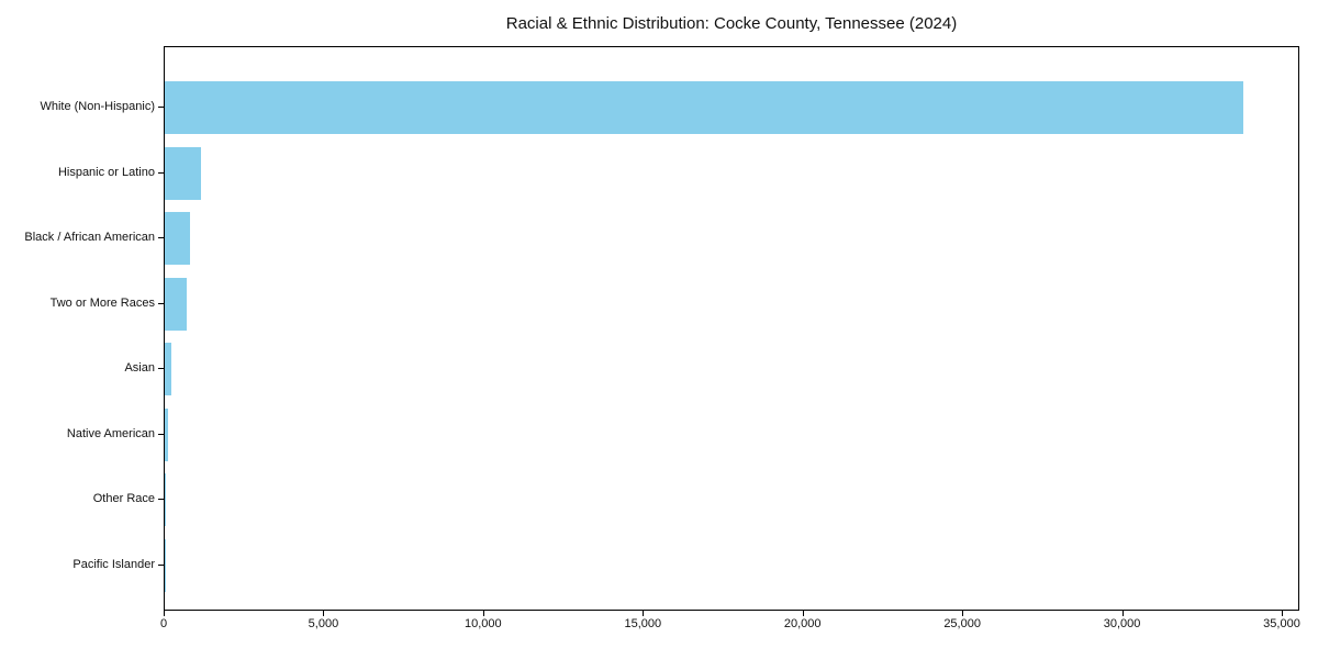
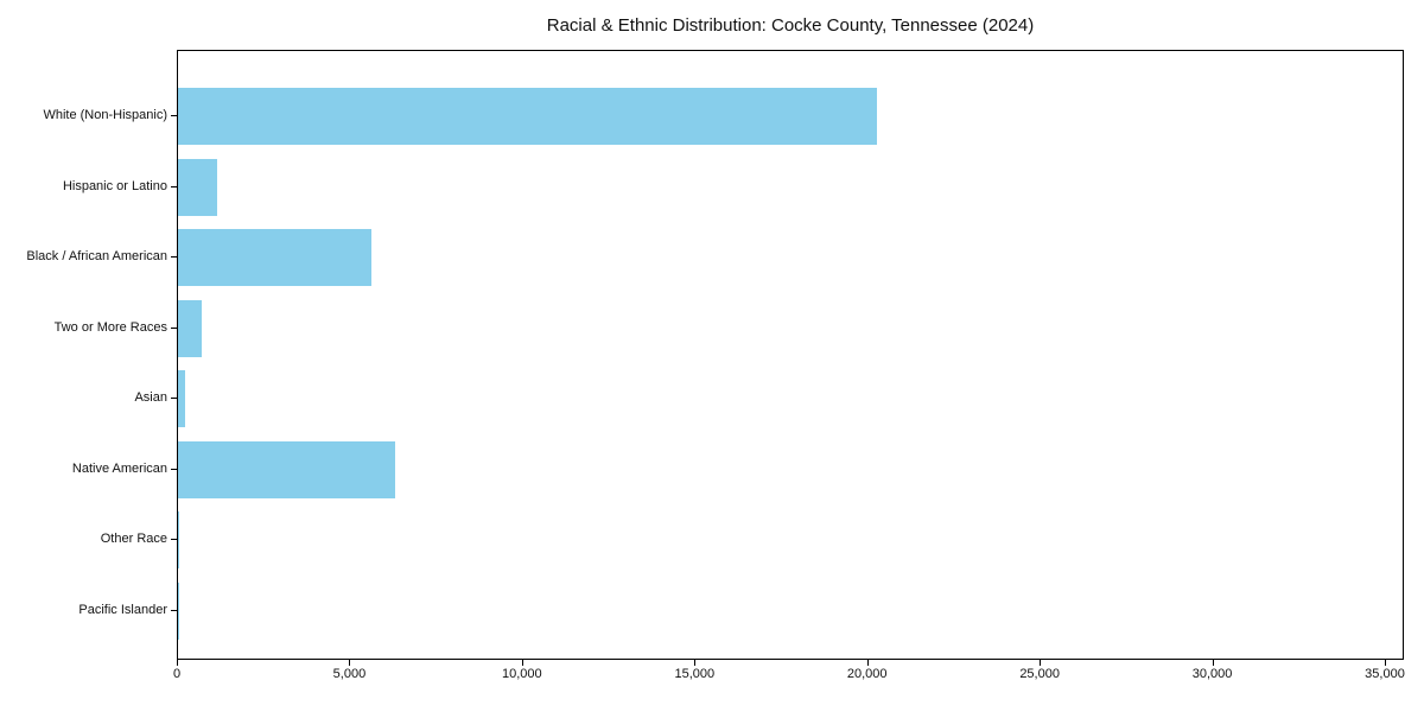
White (Non-Hispanic): 33800 -> 20300
Black / African American: 800 -> 5600
Native American: 100 -> 6300
